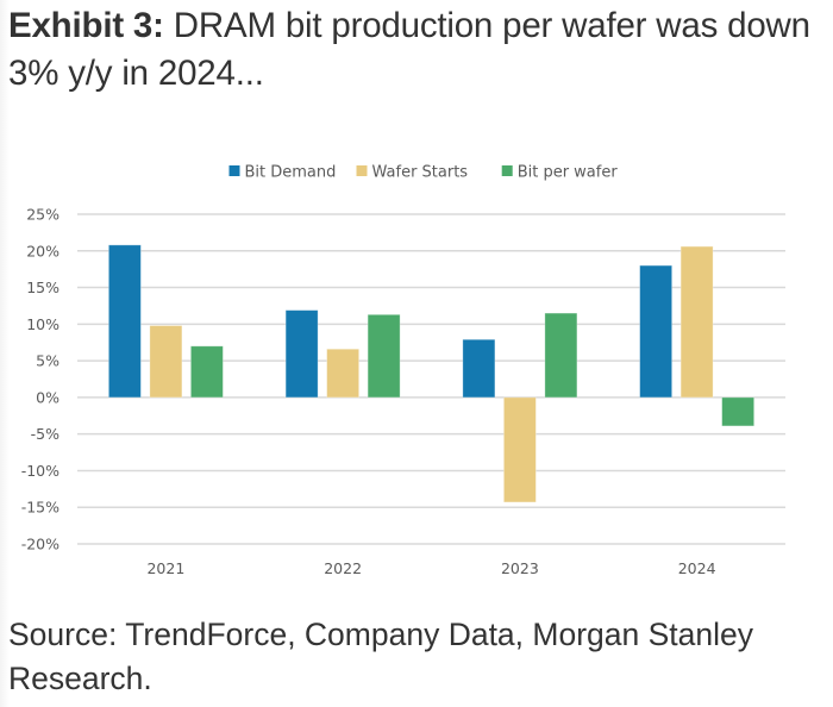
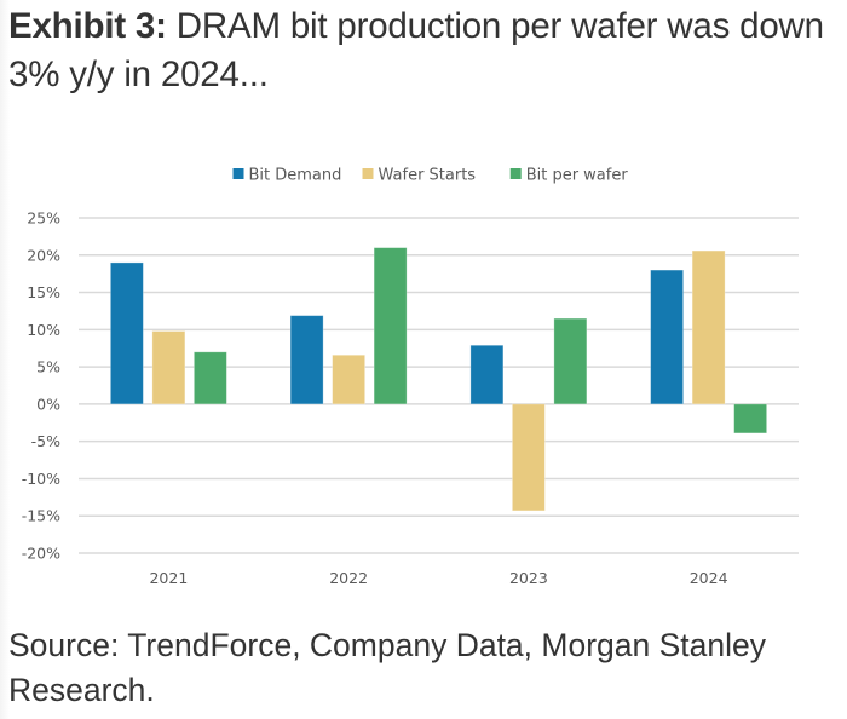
Bit Demand/2021: 21% -> 19%
Bit per wafer/2022: 11% -> 21%
